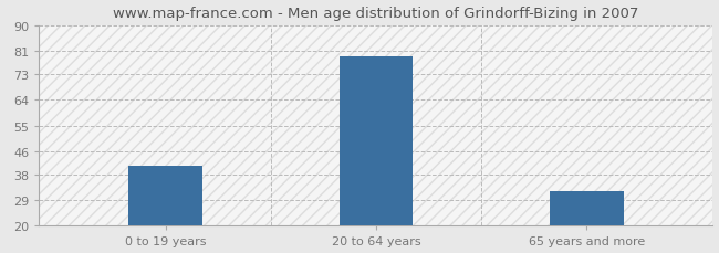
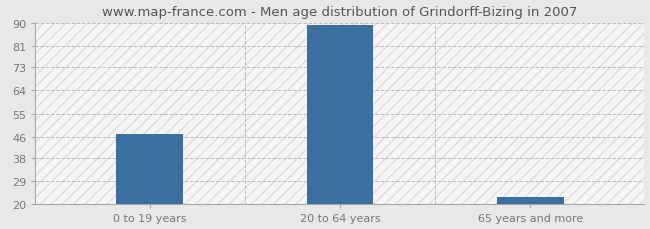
0 to 19 years: 41 -> 47
20 to 64 years: 79 -> 89
65 years and more: 32 -> 23
